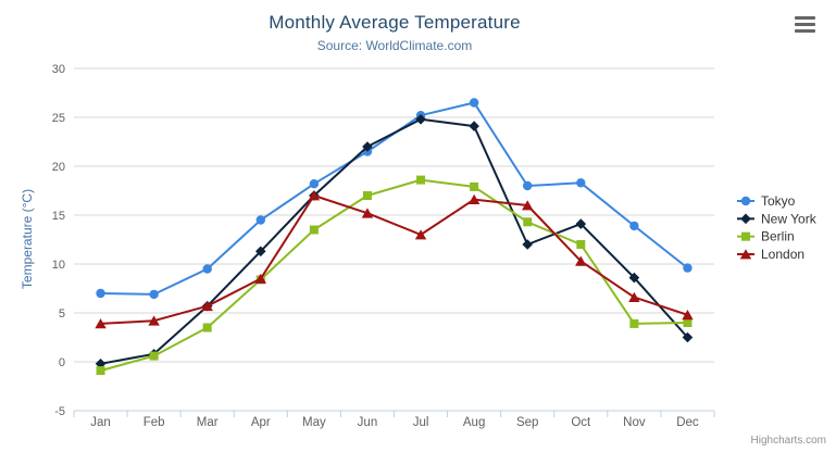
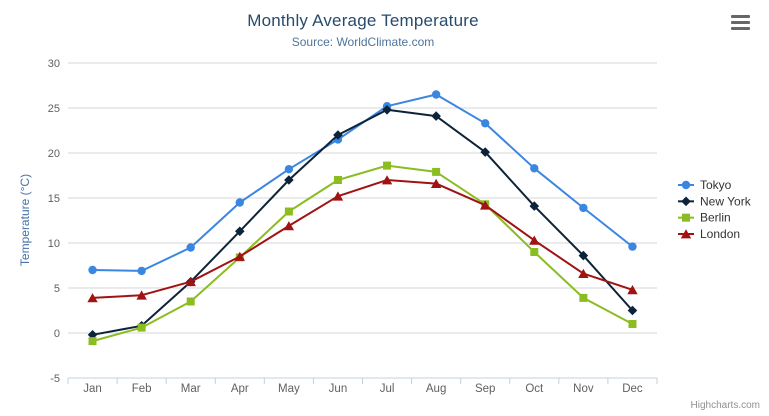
London/May: 17 -> 12
London/Jul: 13 -> 17
Tokyo/Sep: 18 -> 23
New York/Sep: 12 -> 20
London/Sep: 16 -> 14
Berlin/Oct: 12 -> 9
Berlin/Dec: 4 -> 1
